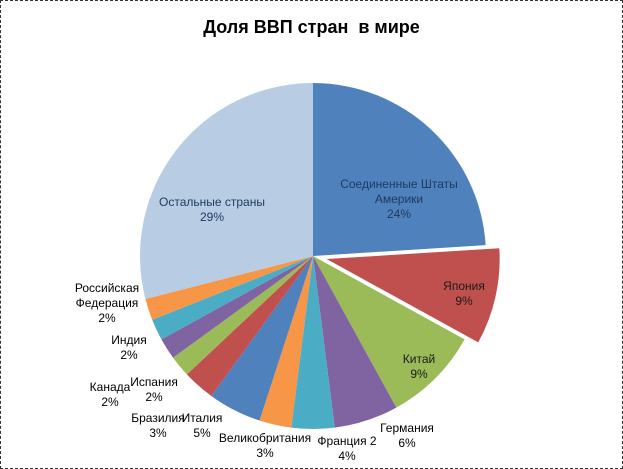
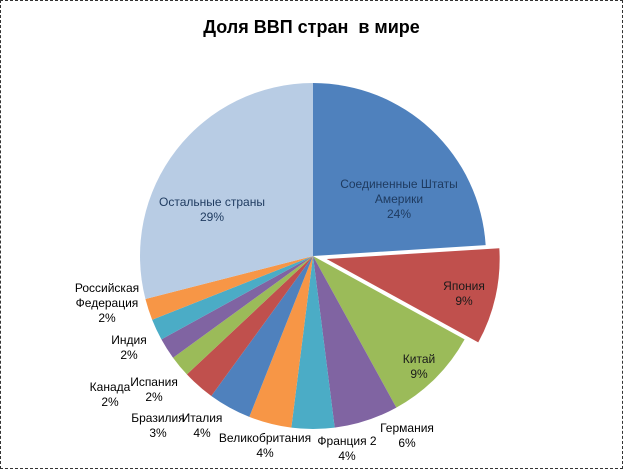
Великобритания: 3% -> 4%
Италия: 5% -> 4%
